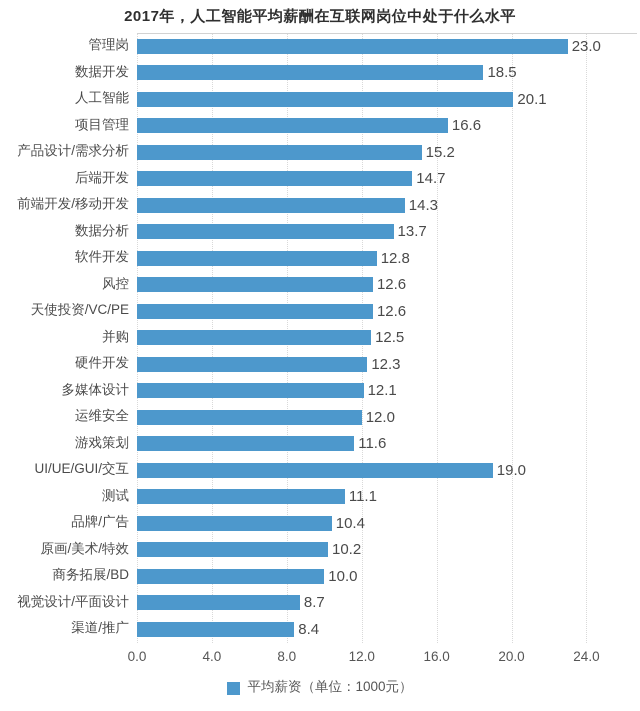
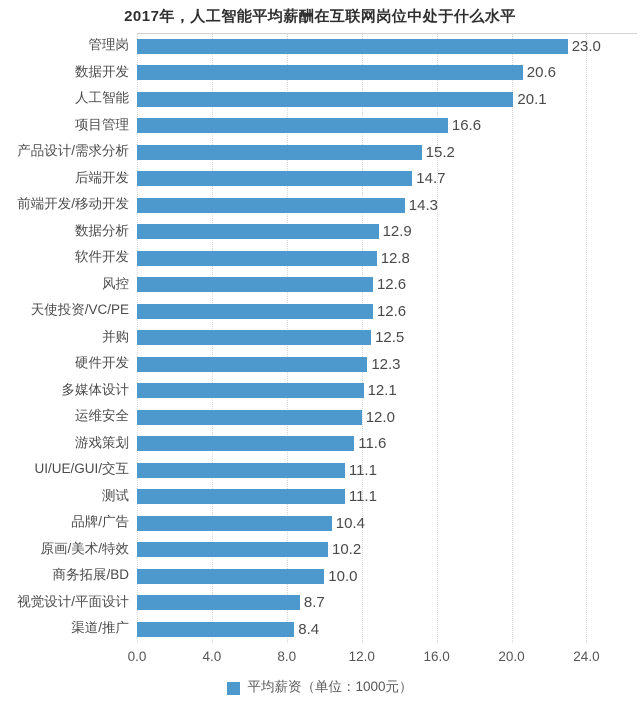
数据开发: 18.5 -> 20.6
数据分析: 13.7 -> 12.9
UI/UE/GUI/交互: 19.0 -> 11.1
